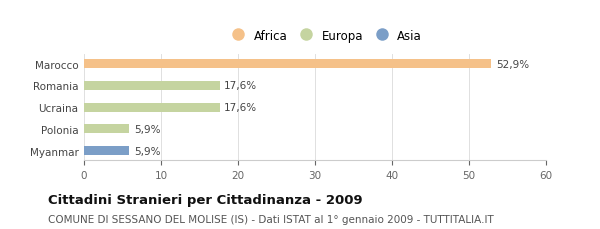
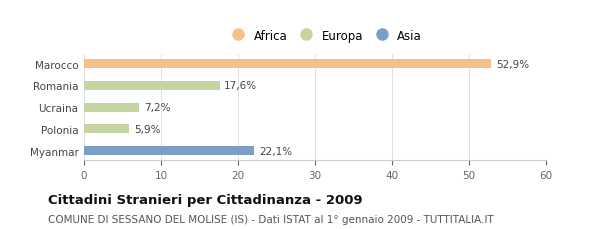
Ucraina: 17,6% -> 7,2%
Myanmar: 5,9% -> 22,1%
